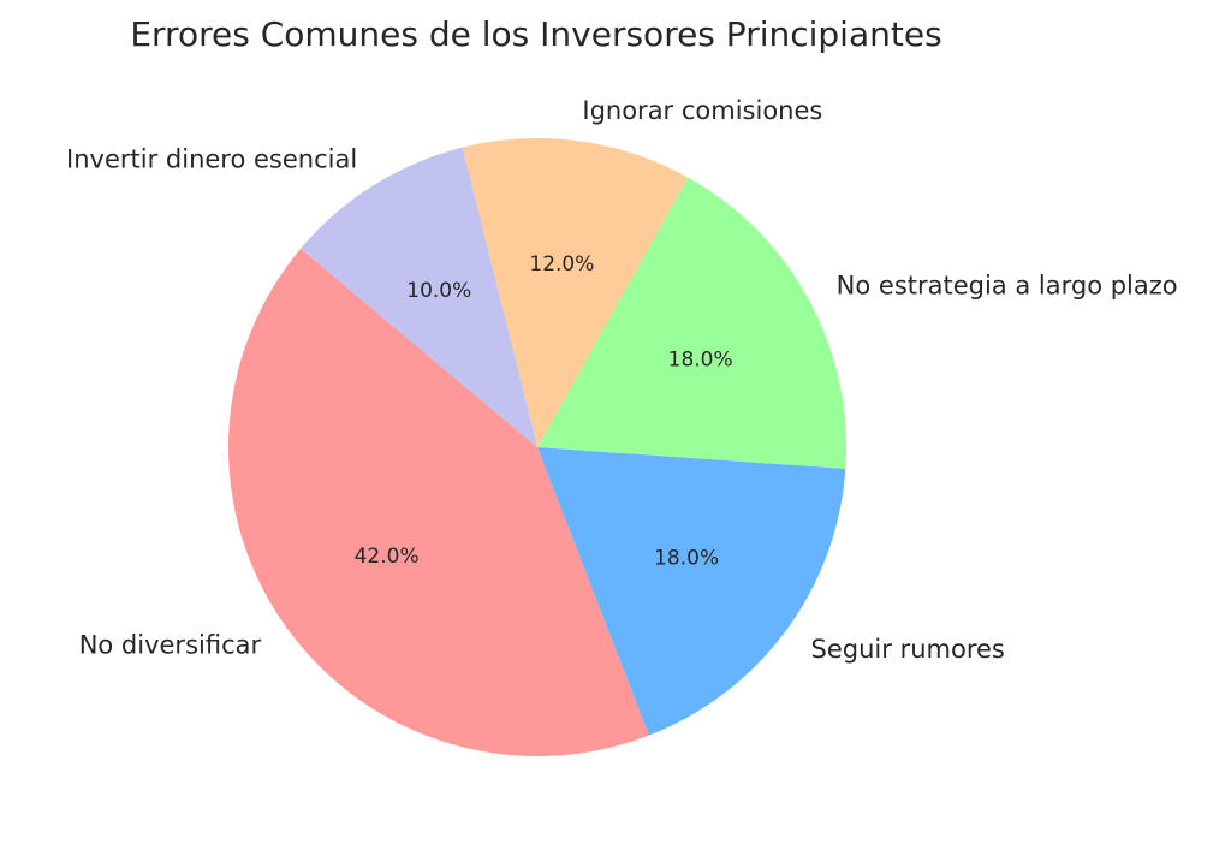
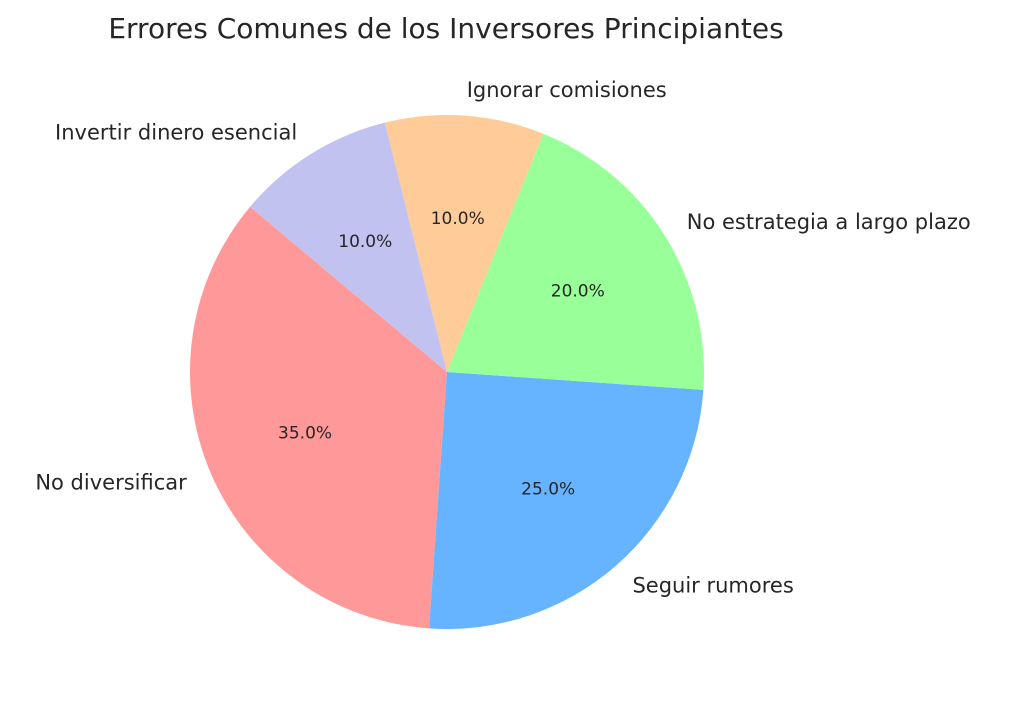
No diversificar: 42.0% -> 35.0%
Seguir rumores: 18.0% -> 25.0%
No estrategia a largo plazo: 18.0% -> 20.0%
Ignorar comisiones: 12.0% -> 10.0%
